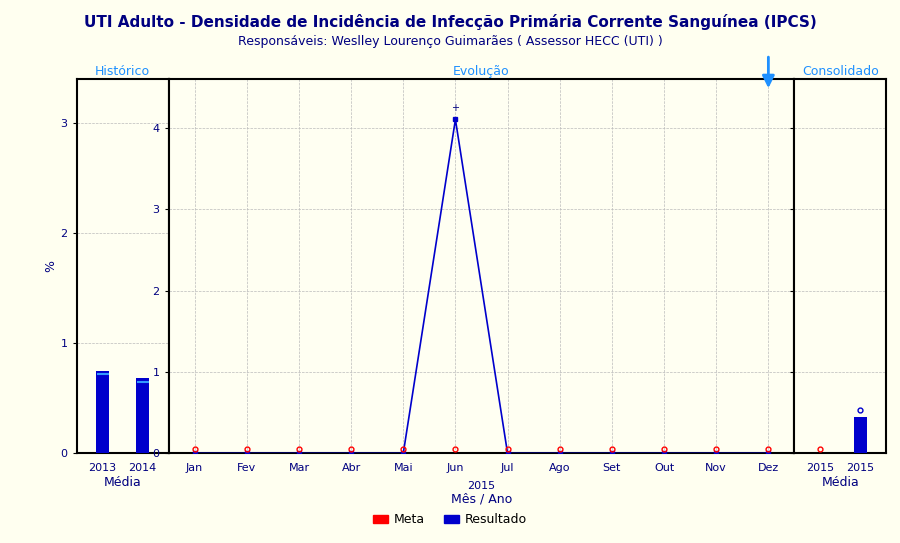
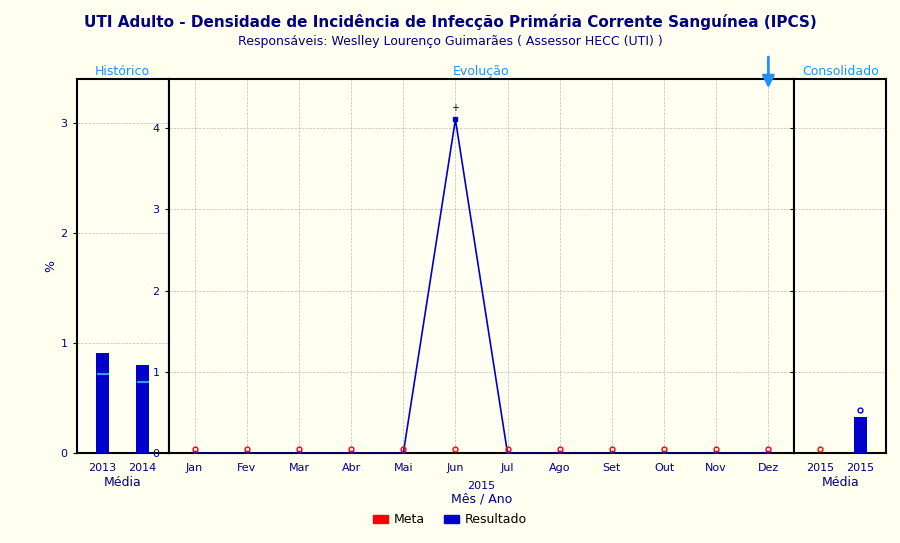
Histórico/2013: 0.75 -> 0.91
Histórico/2014: 0.68 -> 0.80
